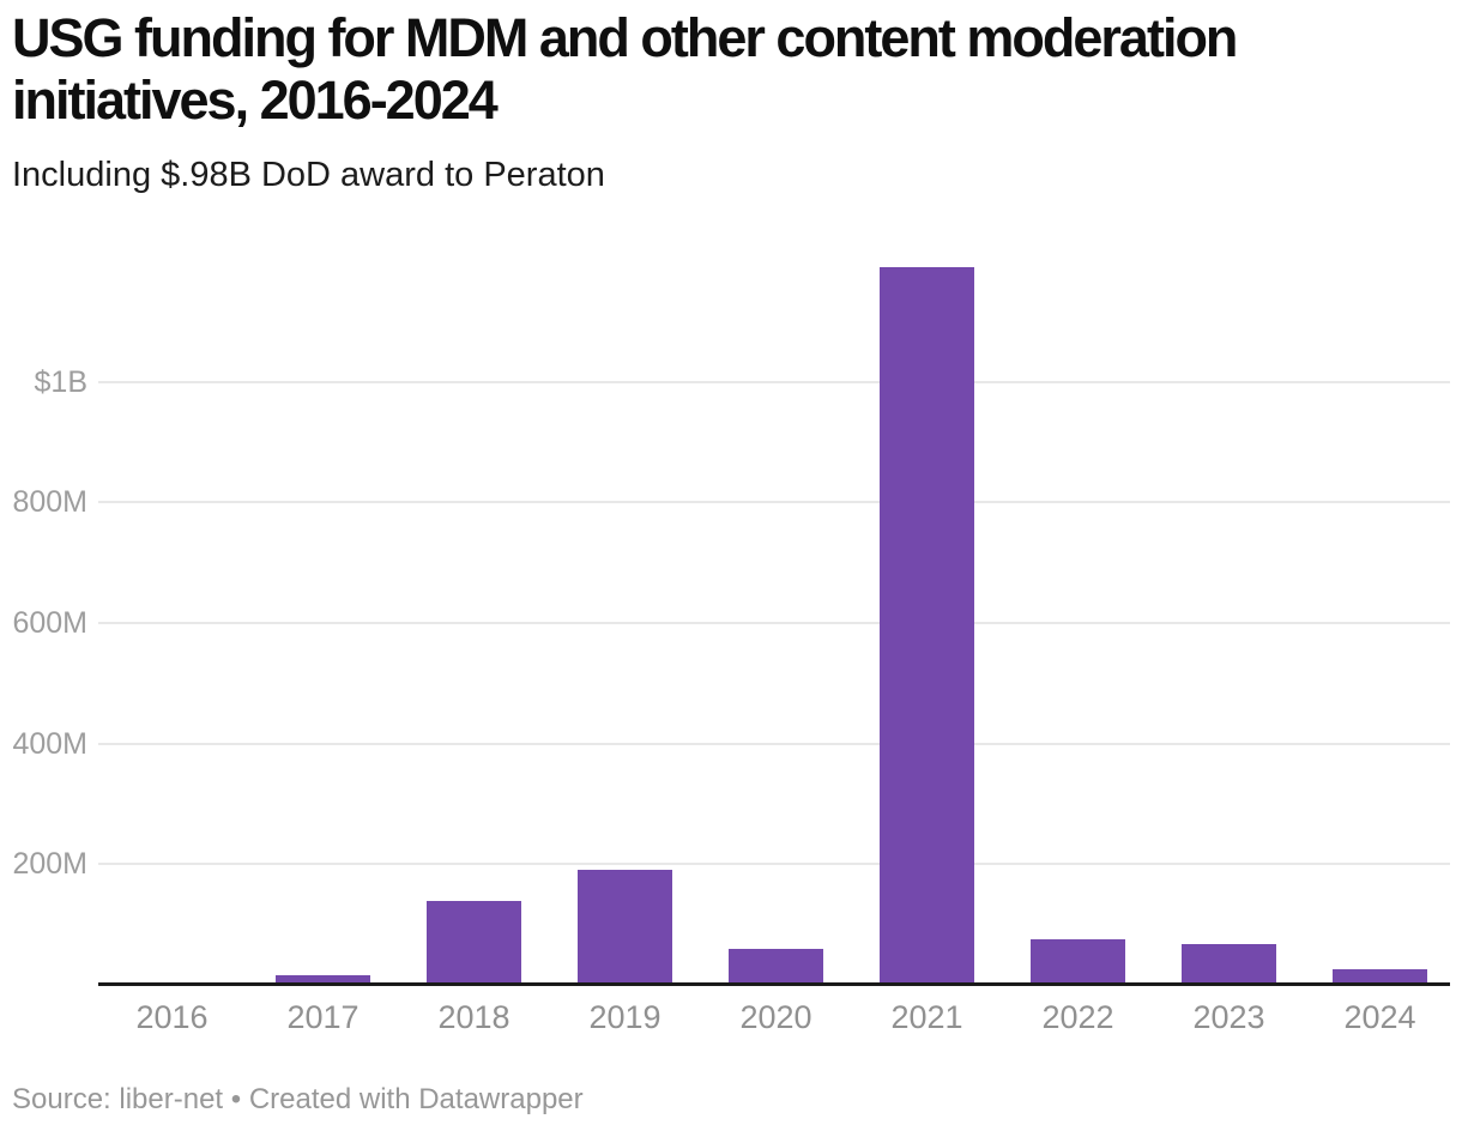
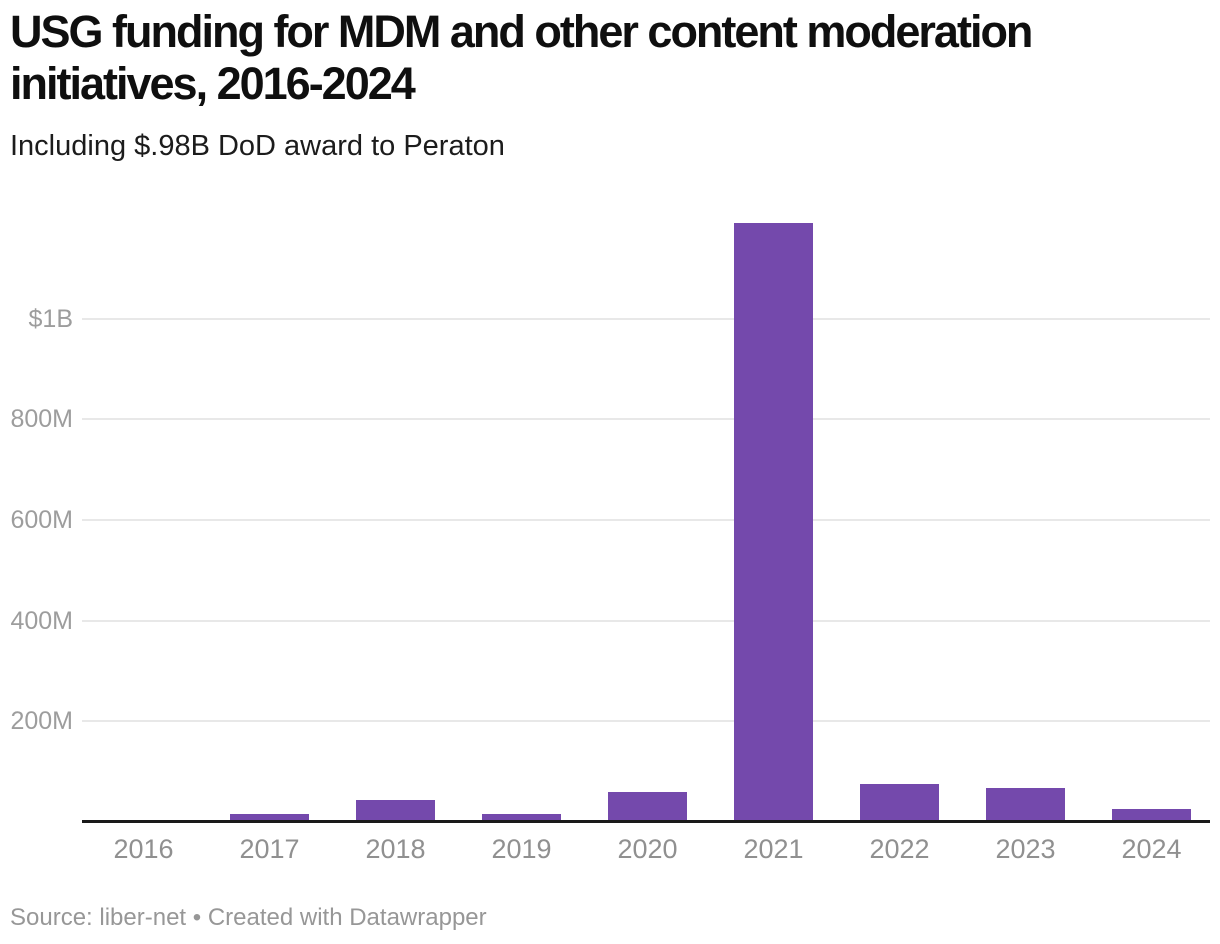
2018: 140M -> 40M
2019: 190M -> 20M
